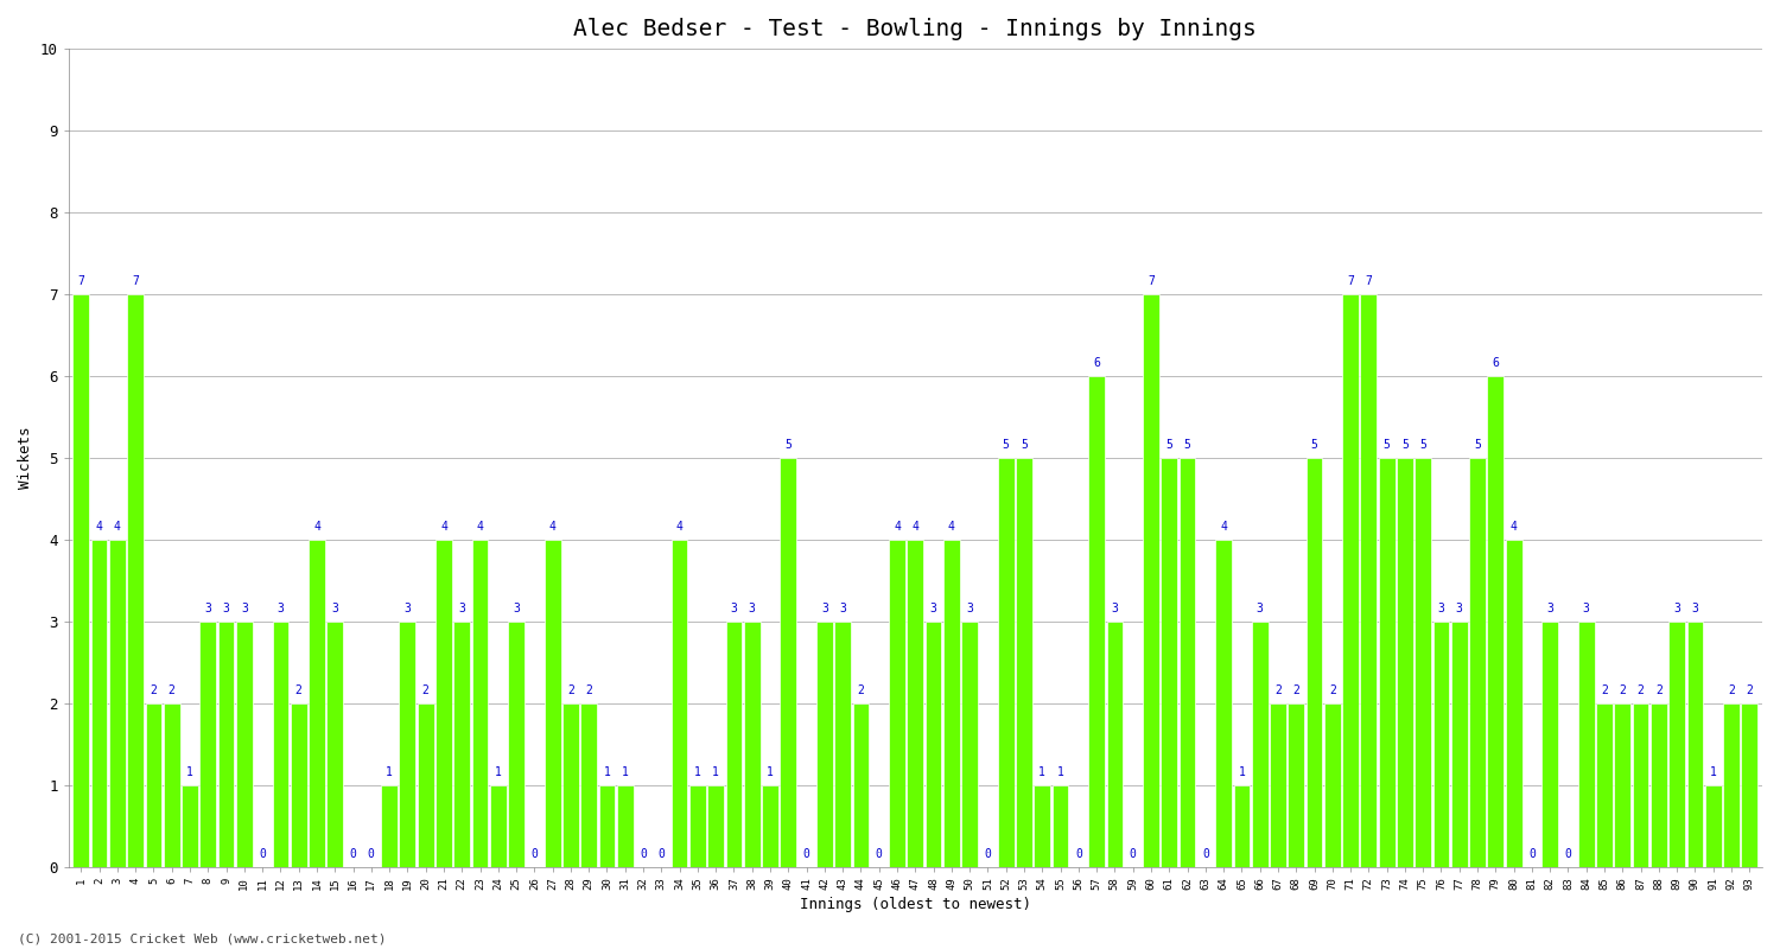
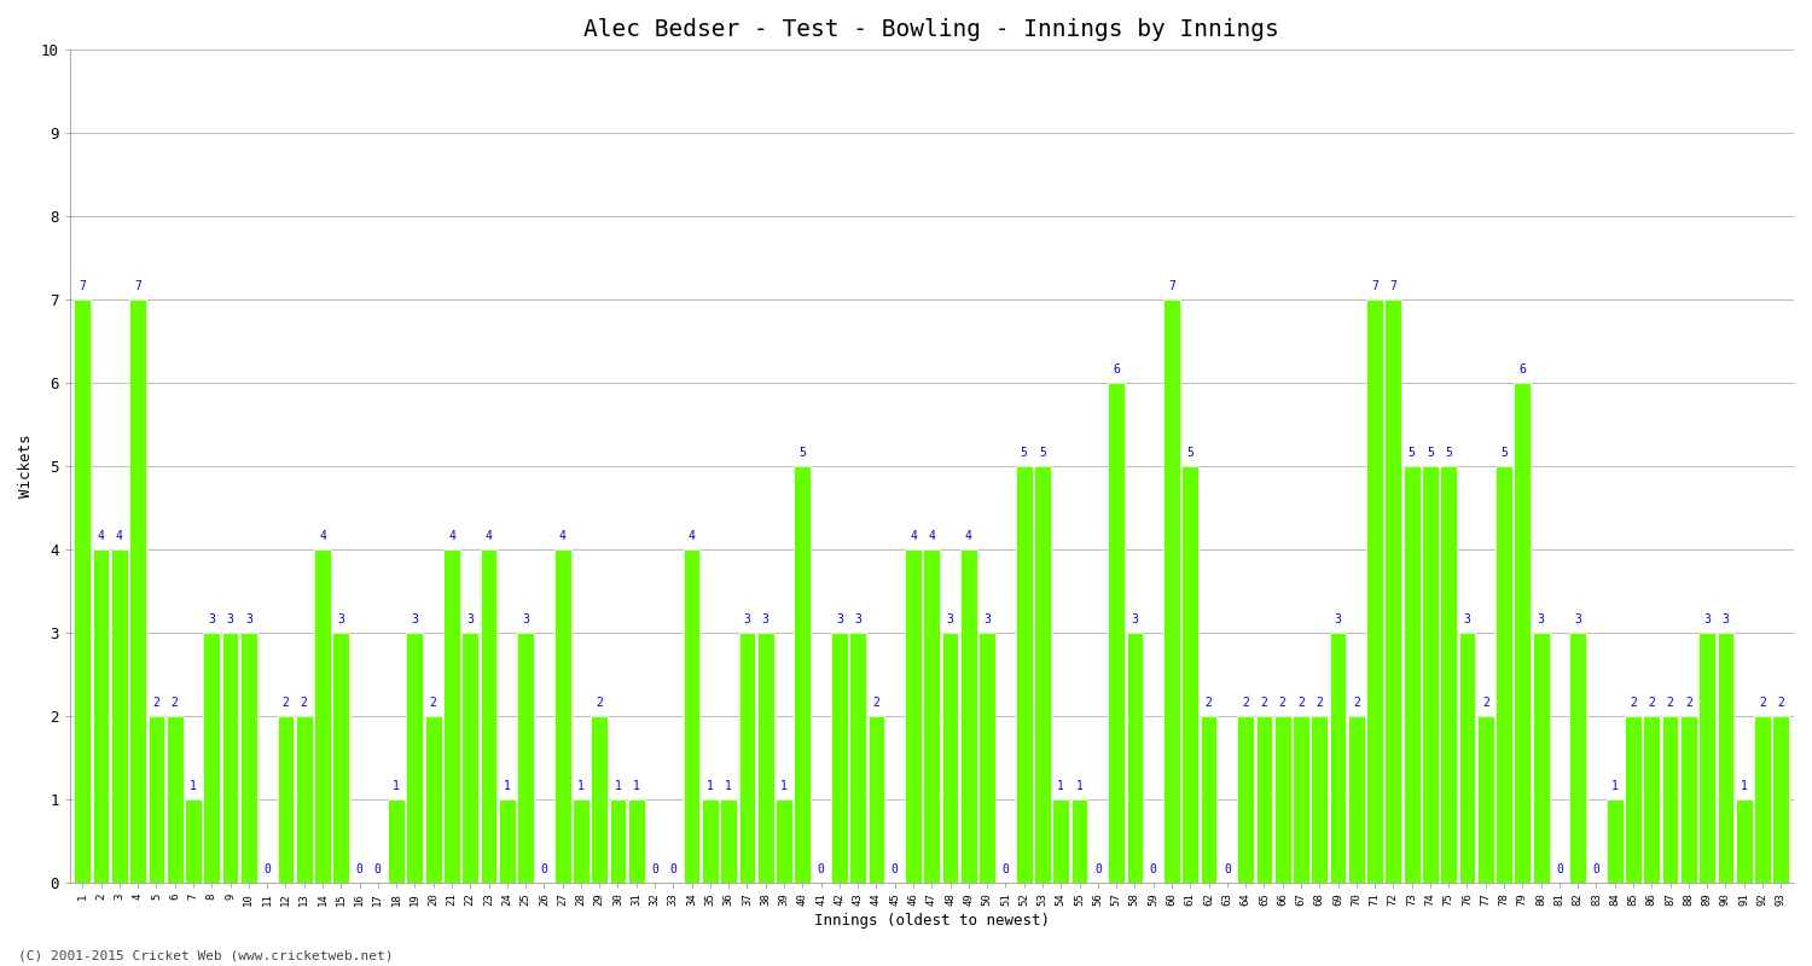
12: 3 -> 2
28: 2 -> 1
62: 5 -> 2
64: 4 -> 2
65: 1 -> 2
66: 3 -> 2
69: 5 -> 3
77: 3 -> 2
80: 4 -> 3
84: 3 -> 1
